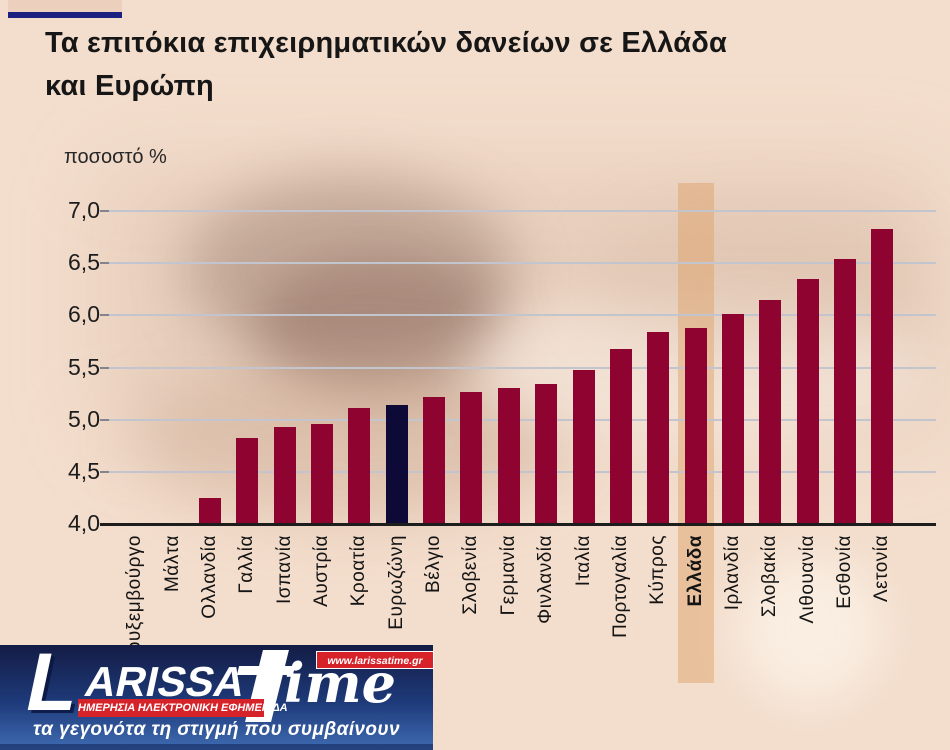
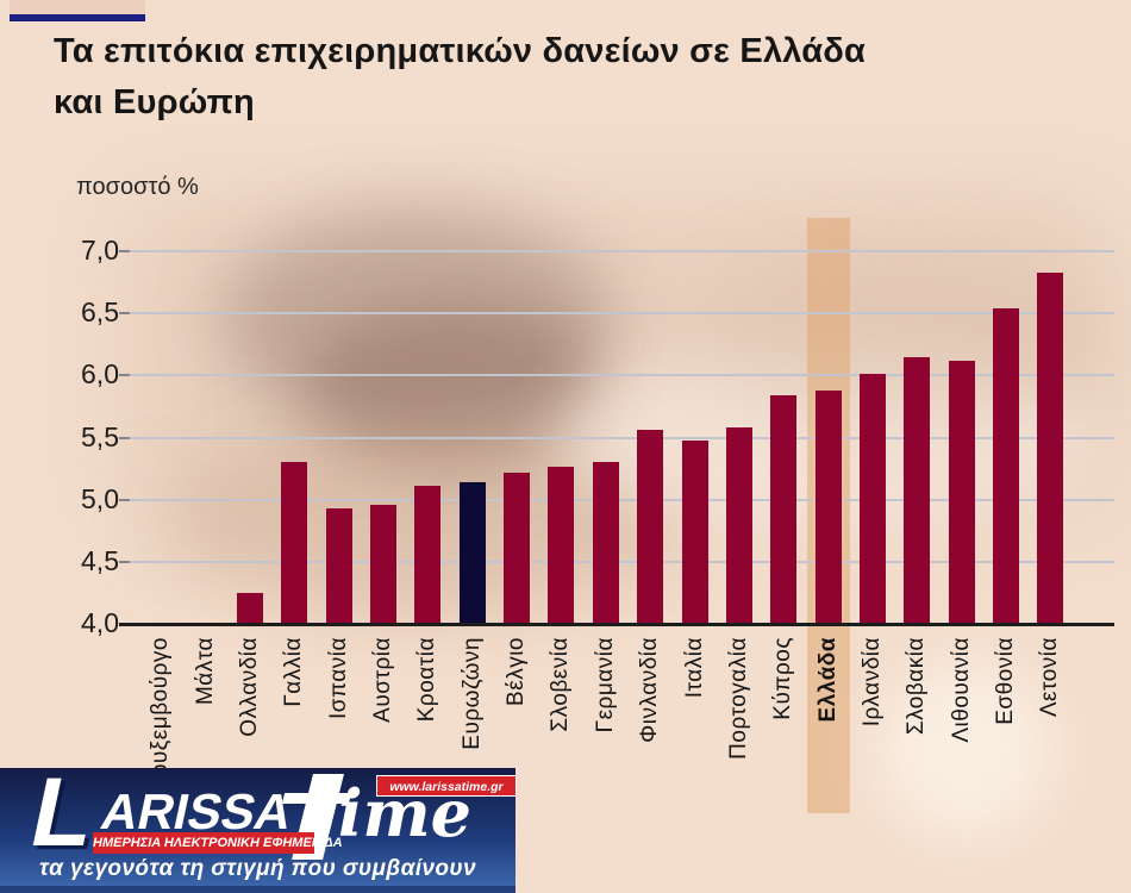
Γαλλία: 4,82 -> 5,30
Φινλανδία: 5,34 -> 5,56
Πορτογαλία: 5,68 -> 5,58
Λιθουανία: 6,35 -> 6,12
